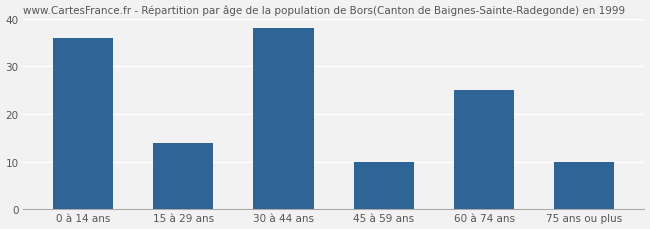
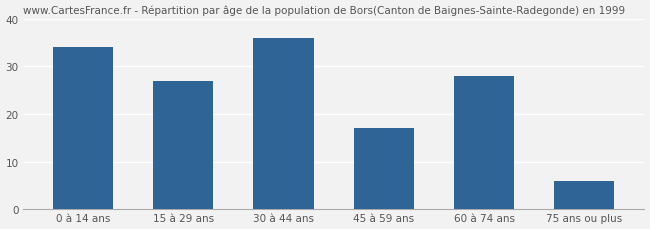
0 à 14 ans: 36 -> 34
15 à 29 ans: 14 -> 27
30 à 44 ans: 38 -> 36
45 à 59 ans: 10 -> 17
60 à 74 ans: 25 -> 28
75 ans ou plus: 10 -> 6
